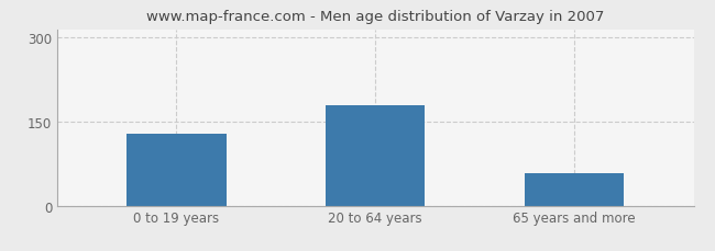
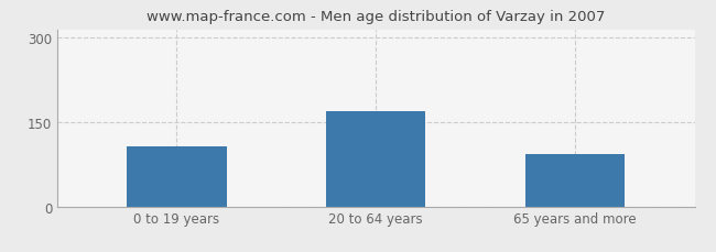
0 to 19 years: 128 -> 106
20 to 64 years: 180 -> 170
65 years and more: 58 -> 93
